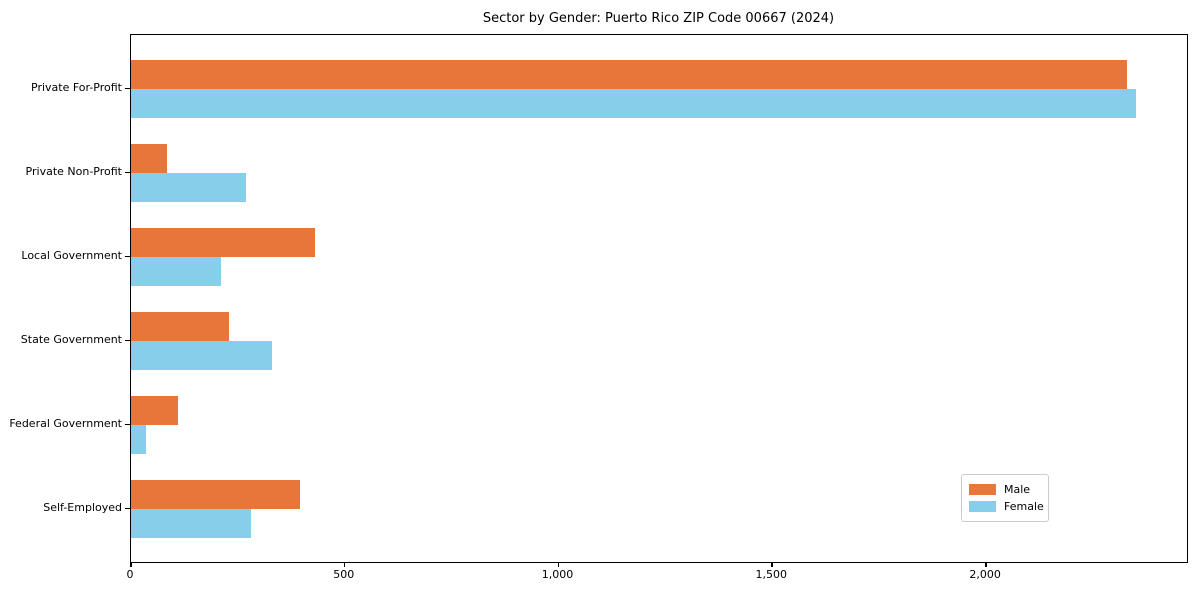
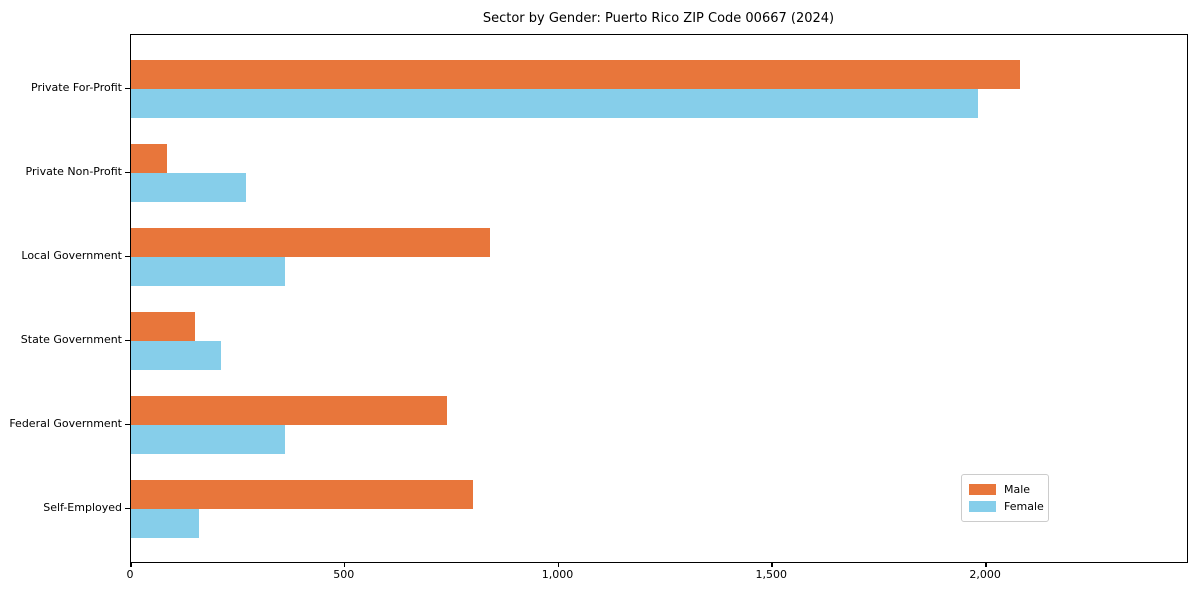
Male/Private For-Profit: 2330 -> 2080
Female/Private For-Profit: 2350 -> 1980
Male/Local Government: 430 -> 840
Female/Local Government: 210 -> 360
Male/State Government: 230 -> 150
Female/State Government: 330 -> 210
Male/Federal Government: 110 -> 740
Female/Federal Government: 40 -> 360
Male/Self-Employed: 400 -> 800
Female/Self-Employed: 280 -> 160
